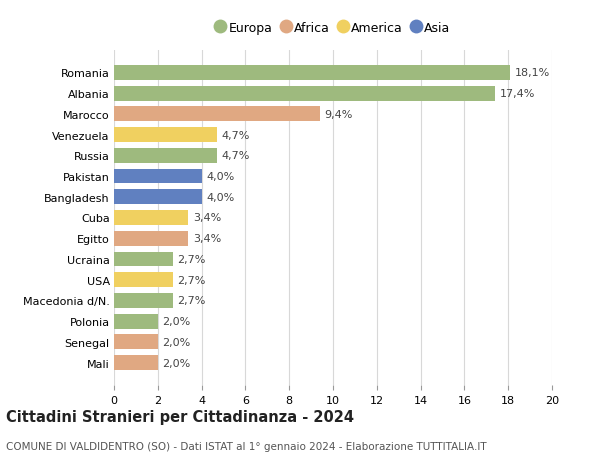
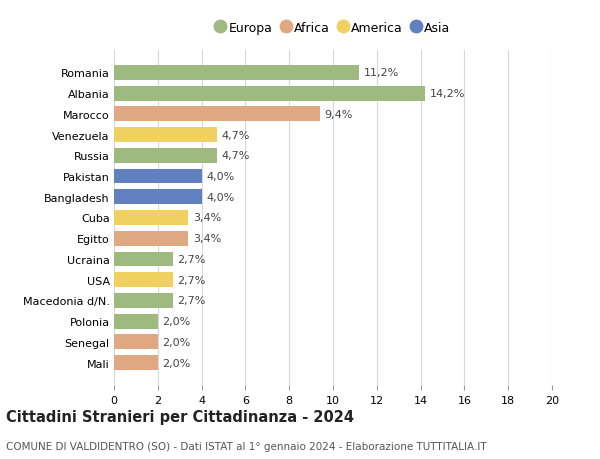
Romania: 18,1% -> 11,2%
Albania: 17,4% -> 14,2%
